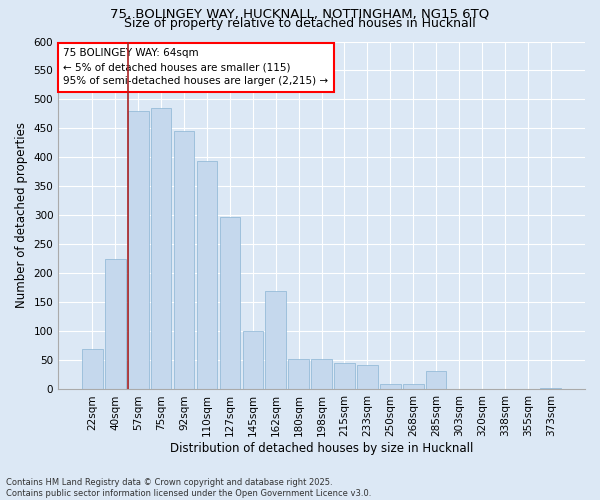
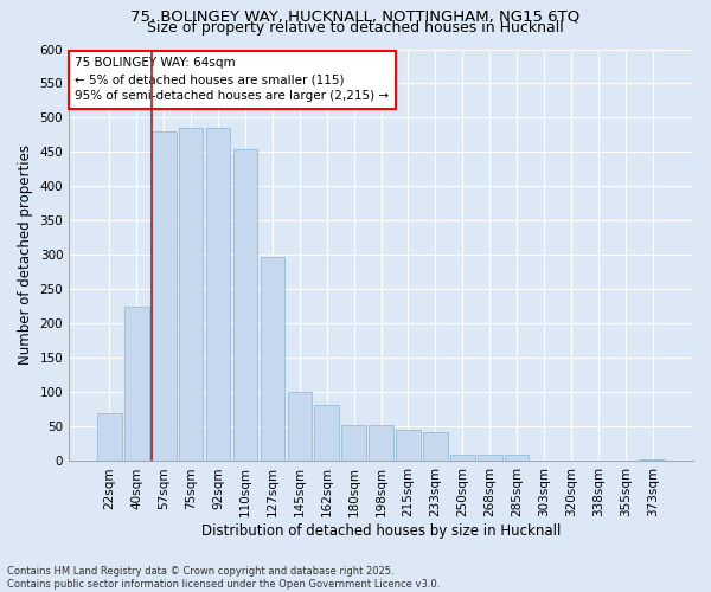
92sqm: 446 -> 485
110sqm: 394 -> 455
162sqm: 170 -> 82
285sqm: 32 -> 10
